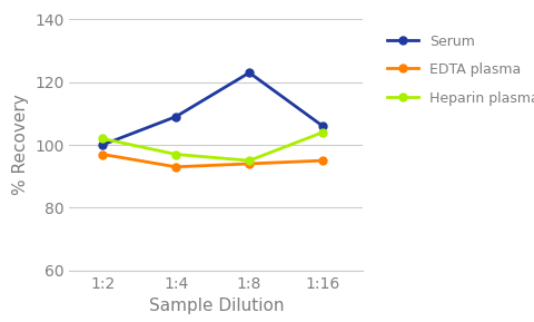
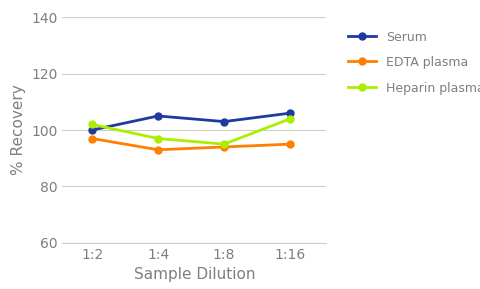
Serum/1:4: 109 -> 105
Serum/1:8: 123 -> 103
